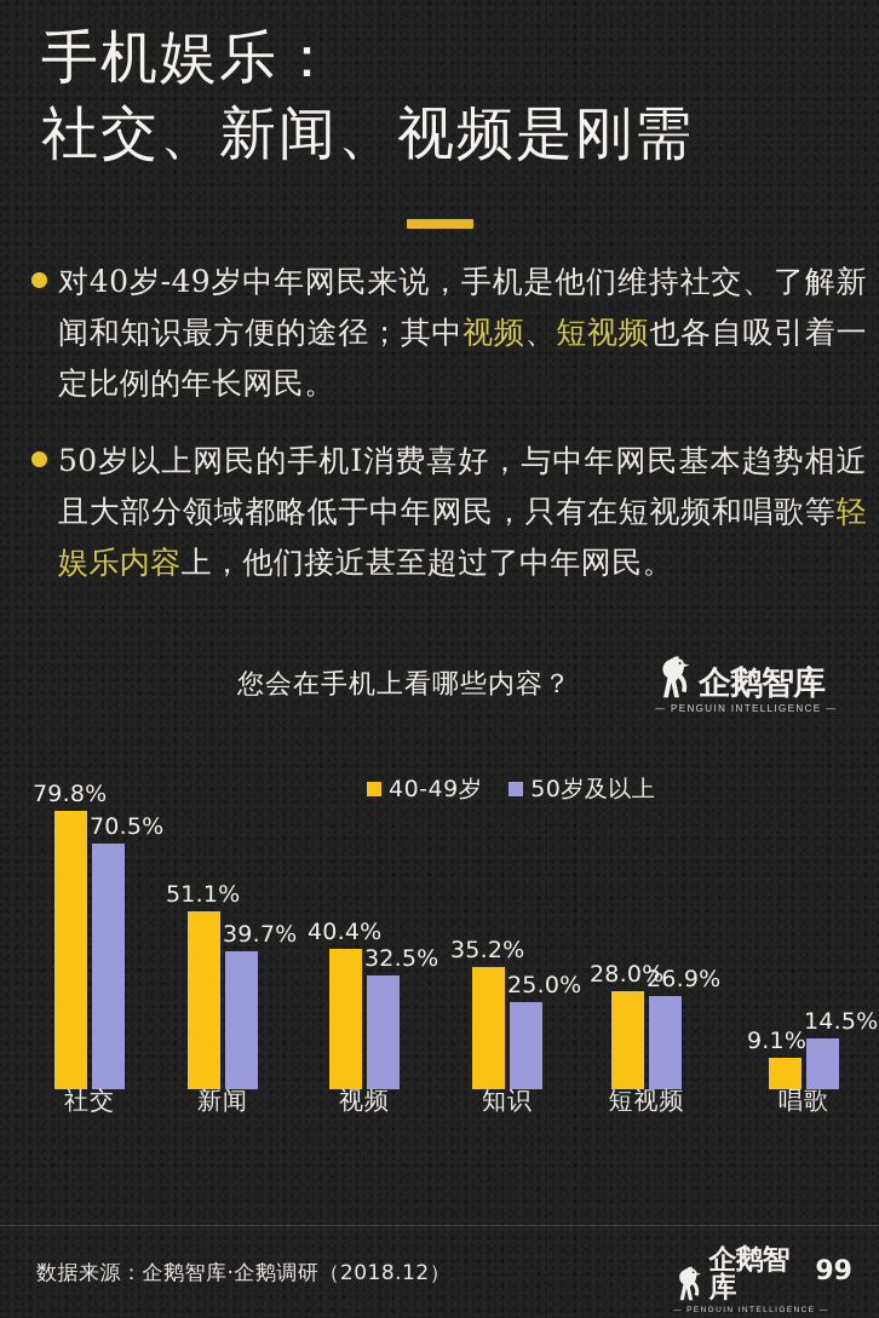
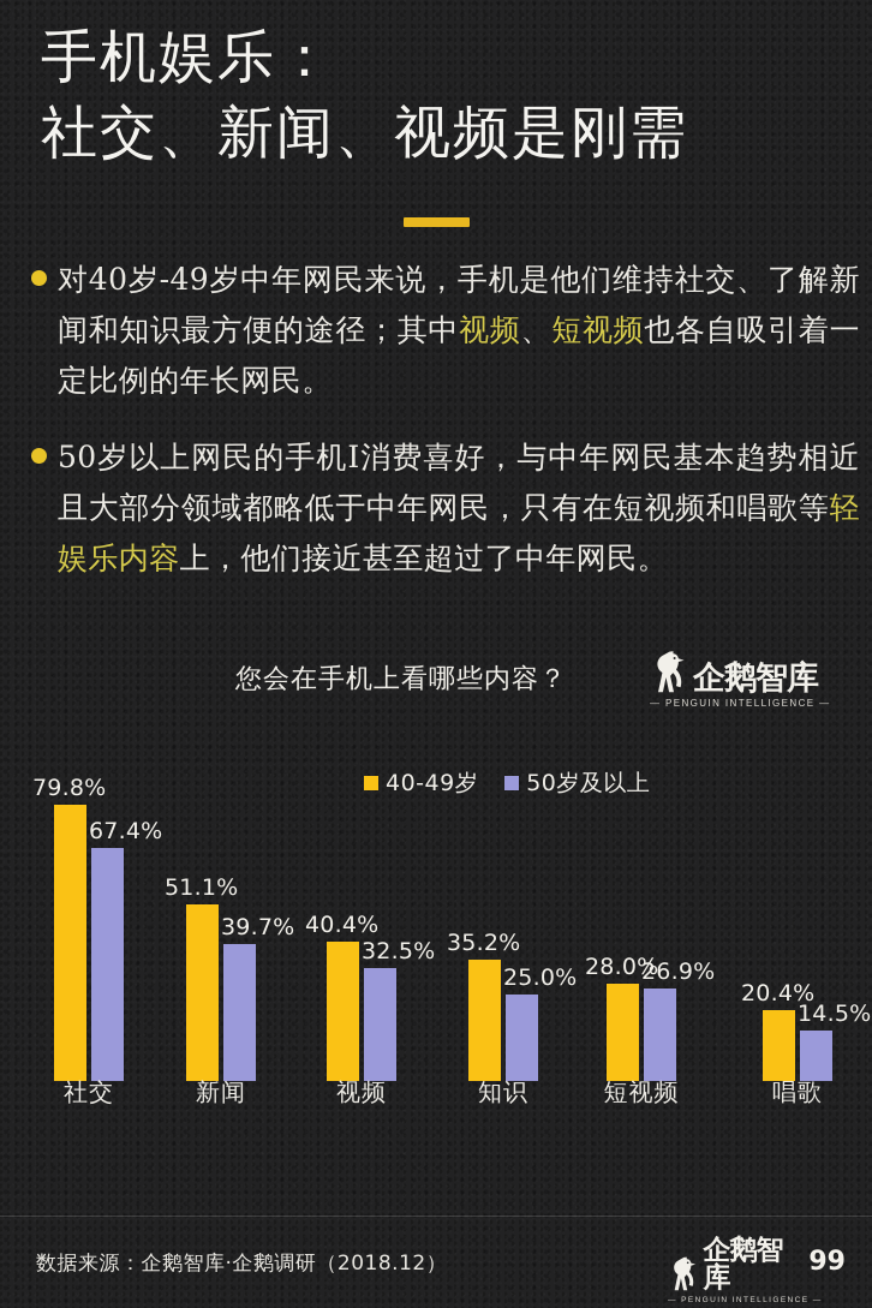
50岁及以上/社交: 70.5% -> 67.4%
40-49岁/唱歌: 9.1% -> 20.4%
